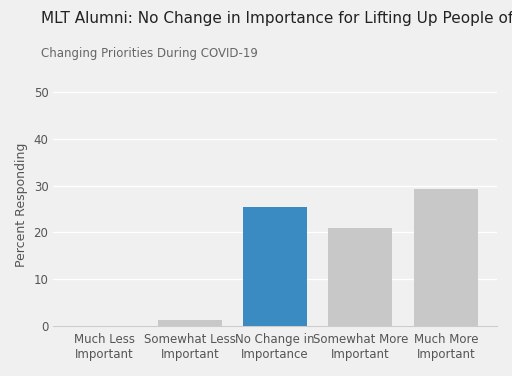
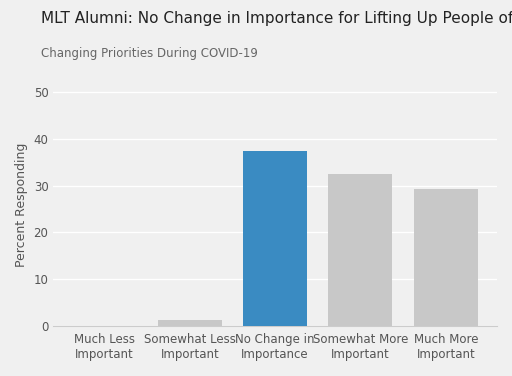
No Change in Importance: 25.5 -> 37.5
Somewhat More Important: 21.0 -> 32.5
